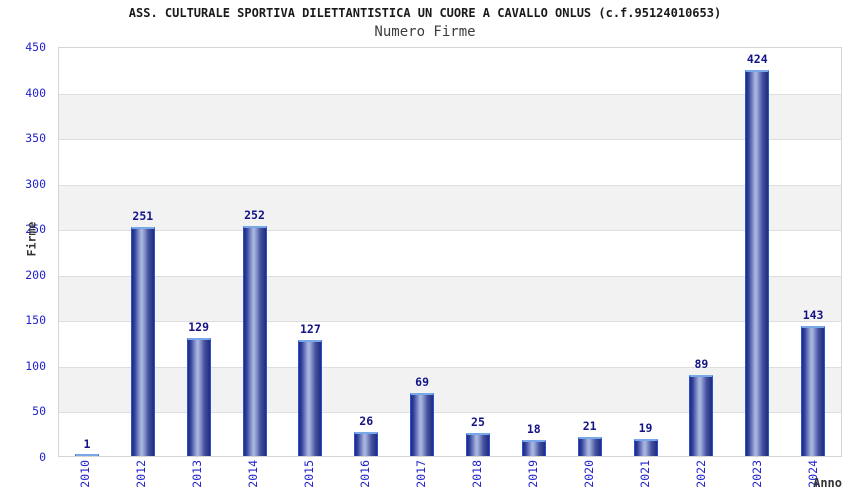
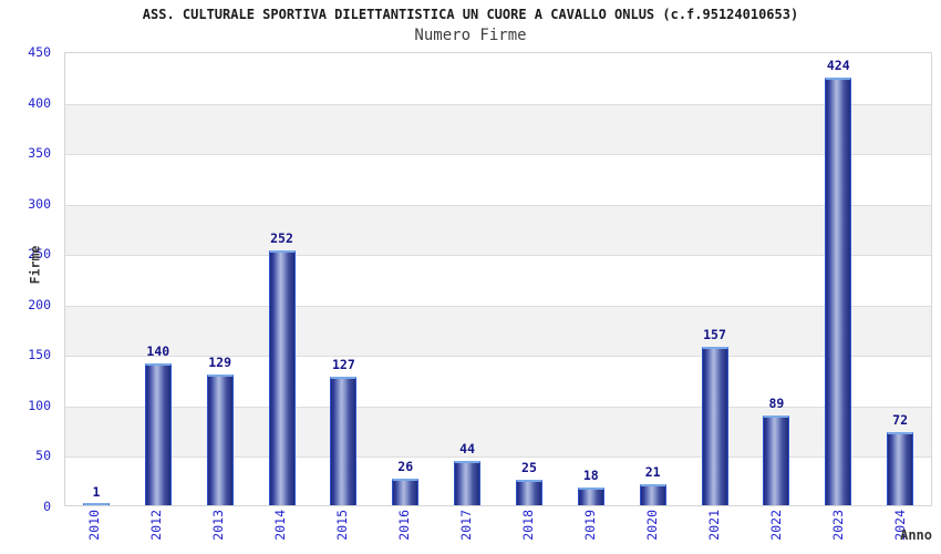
2012: 251 -> 140
2017: 69 -> 44
2021: 19 -> 157
2024: 143 -> 72
